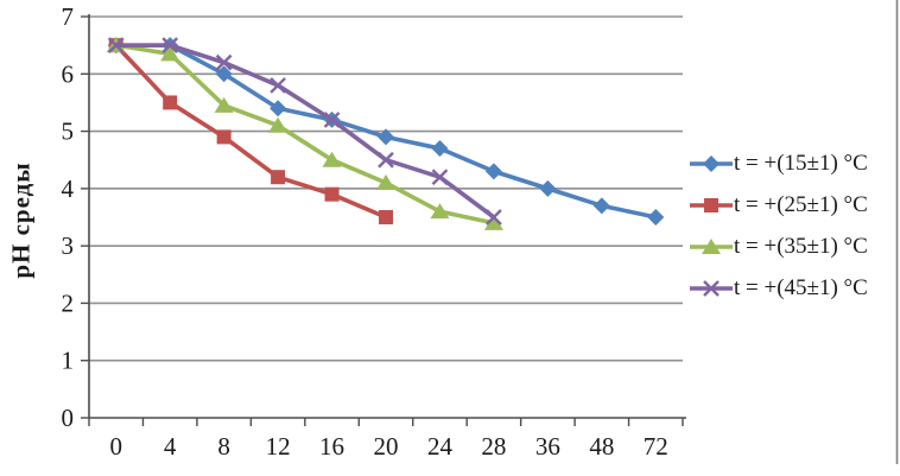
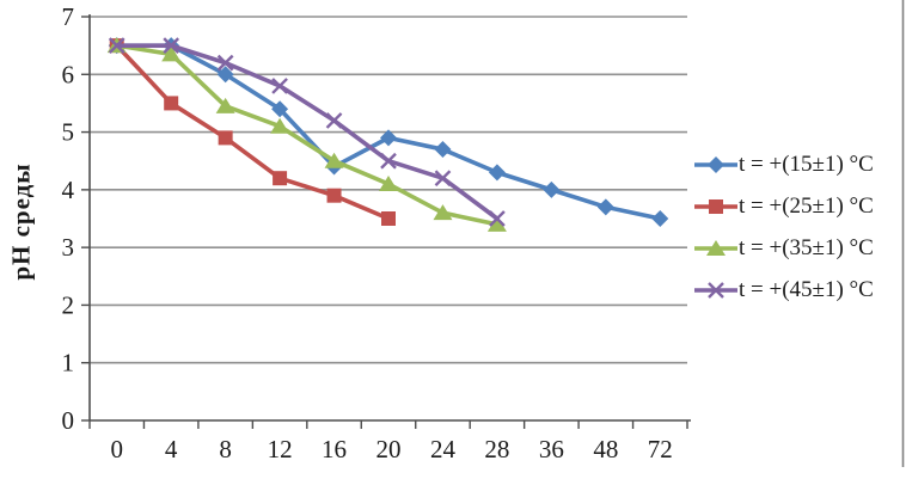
t = +(15±1) °C/16: 5.2 -> 4.4
